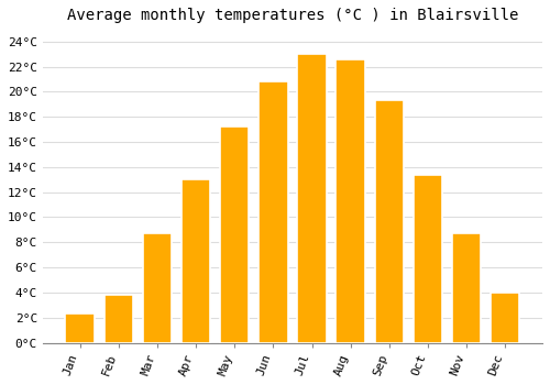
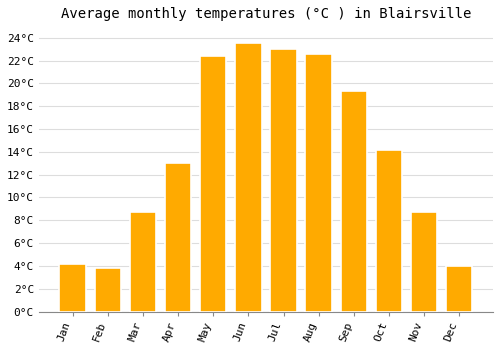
Jan: 2.3°C -> 4.2°C
May: 17.2°C -> 22.4°C
Jun: 20.8°C -> 23.5°C
Oct: 13.4°C -> 14.2°C
